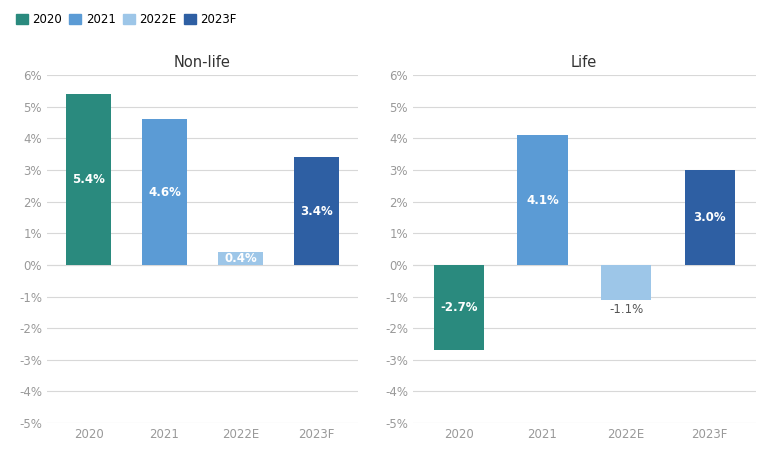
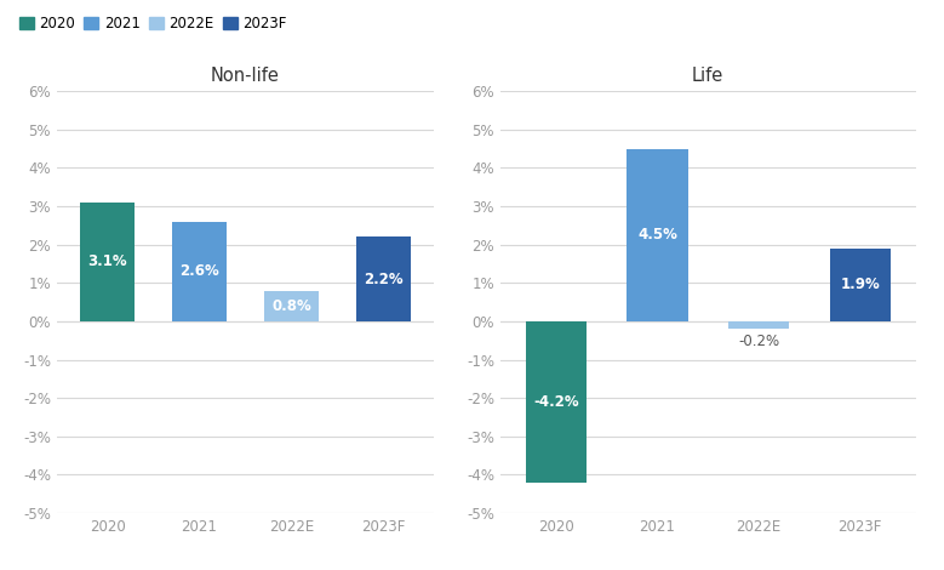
Non-life/2020: 5.4% -> 3.1%
Non-life/2021: 4.6% -> 2.6%
Non-life/2022E: 0.4% -> 0.8%
Non-life/2023F: 3.4% -> 2.2%
Life/2020: -2.7% -> -4.2%
Life/2021: 4.1% -> 4.5%
Life/2022E: -1.1% -> -0.2%
Life/2023F: 3.0% -> 1.9%
